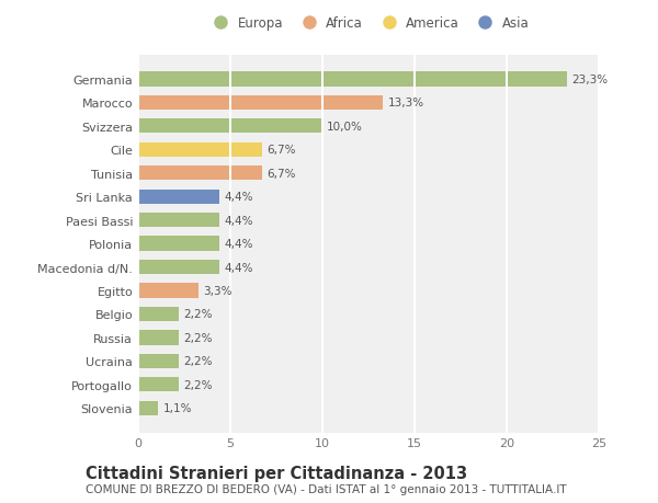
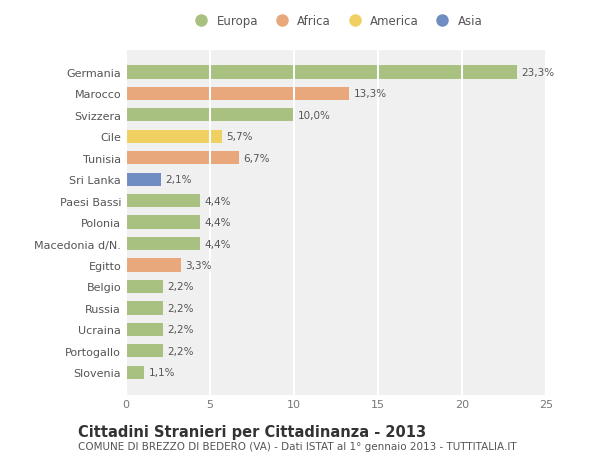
Cile: 6,7% -> 5,7%
Sri Lanka: 4,4% -> 2,1%
